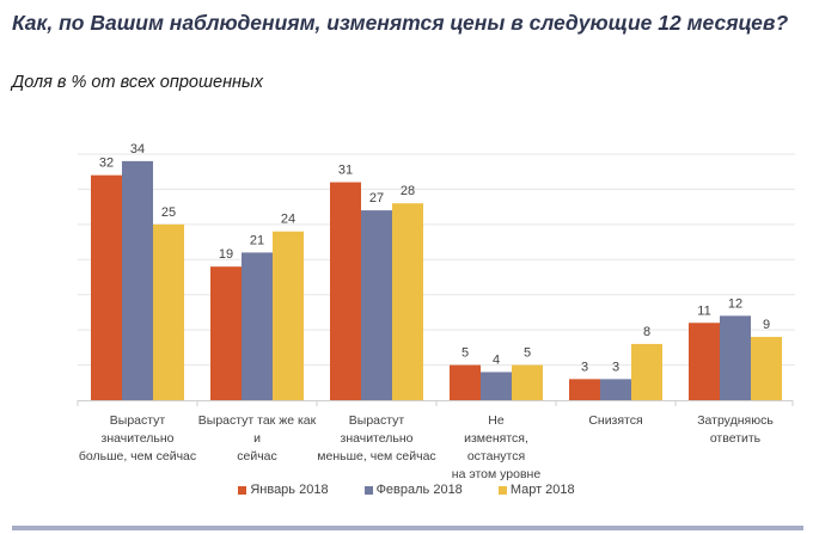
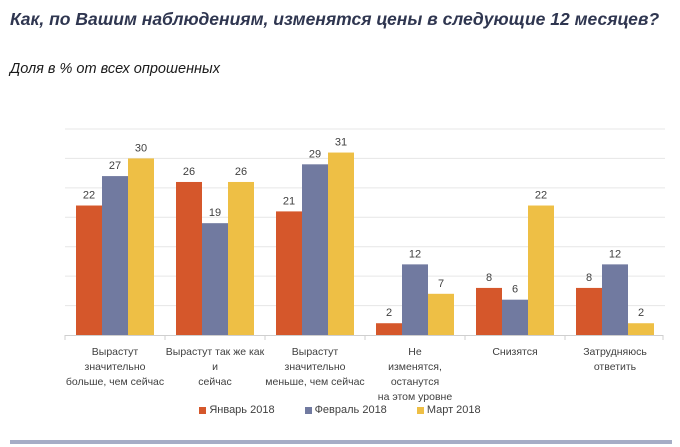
Январь 2018/Вырастут значительно больше, чем сейчас: 32 -> 22
Февраль 2018/Вырастут значительно больше, чем сейчас: 34 -> 27
Март 2018/Вырастут значительно больше, чем сейчас: 25 -> 30
Январь 2018/Вырастут так же как и сейчас: 19 -> 26
Февраль 2018/Вырастут так же как и сейчас: 21 -> 19
Март 2018/Вырастут так же как и сейчас: 24 -> 26
Январь 2018/Вырастут значительно меньше, чем сейчас: 31 -> 21
Февраль 2018/Вырастут значительно меньше, чем сейчас: 27 -> 29
Март 2018/Вырастут значительно меньше, чем сейчас: 28 -> 31
Январь 2018/Не изменятся, останутся на этом уровне: 5 -> 2
Февраль 2018/Не изменятся, останутся на этом уровне: 4 -> 12
Март 2018/Не изменятся, останутся на этом уровне: 5 -> 7
Январь 2018/Снизятся: 3 -> 8
Февраль 2018/Снизятся: 3 -> 6
Март 2018/Снизятся: 8 -> 22
Январь 2018/Затрудняюсь ответить: 11 -> 8
Март 2018/Затрудняюсь ответить: 9 -> 2
